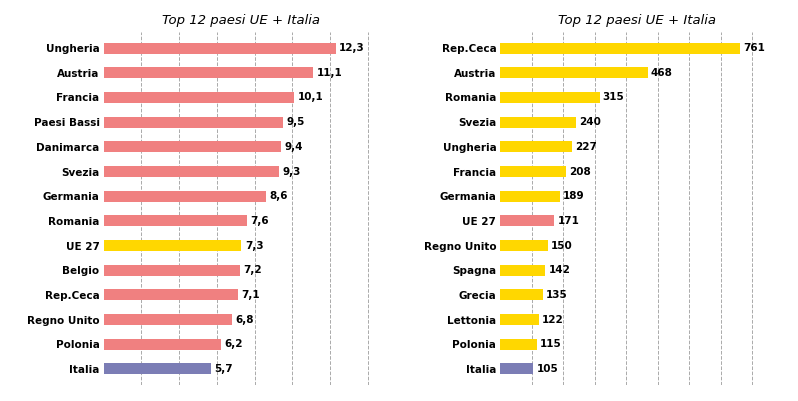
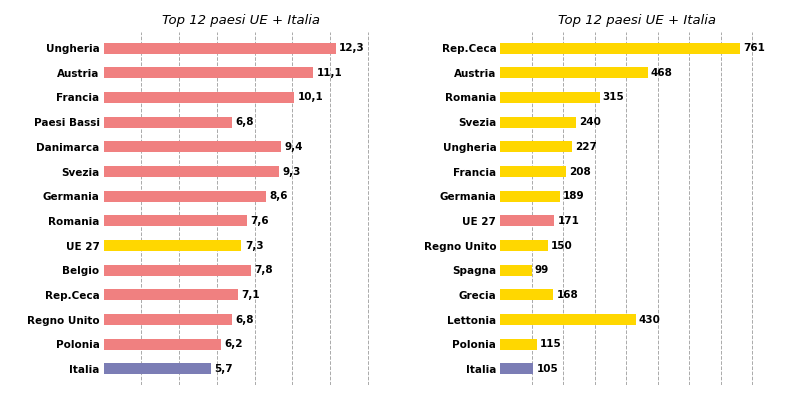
Paesi Bassi: 9,5 -> 6,8
Belgio: 7,2 -> 7,8
Spagna: 142 -> 99
Grecia: 135 -> 168
Lettonia: 122 -> 430
